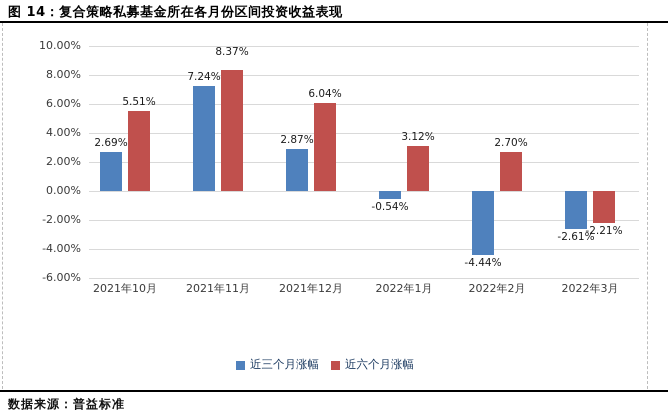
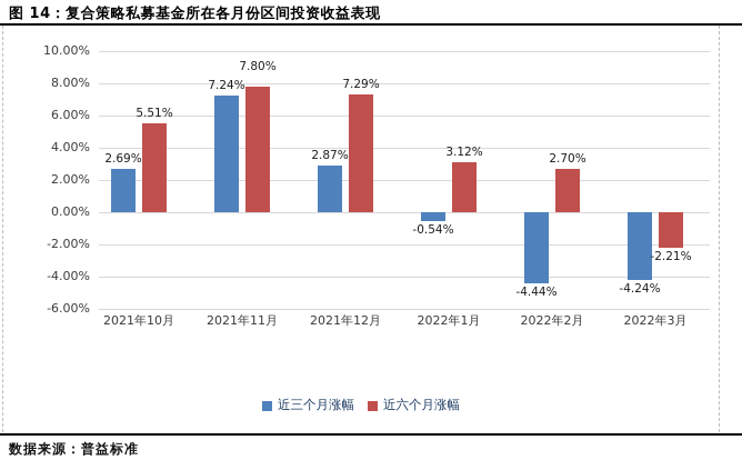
近六个月涨幅/2021年11月: 8.37% -> 7.80%
近六个月涨幅/2021年12月: 6.04% -> 7.29%
近三个月涨幅/2022年3月: -2.61% -> -4.24%
